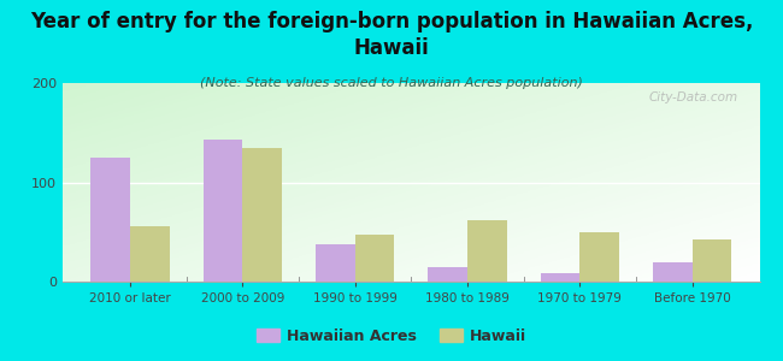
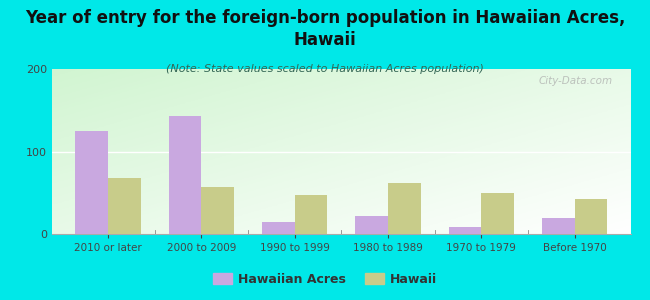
Hawaii/2010 or later: 56 -> 68
Hawaii/2000 to 2009: 134 -> 57
Hawaiian Acres/1990 to 1999: 38 -> 15
Hawaiian Acres/1980 to 1989: 14 -> 22
